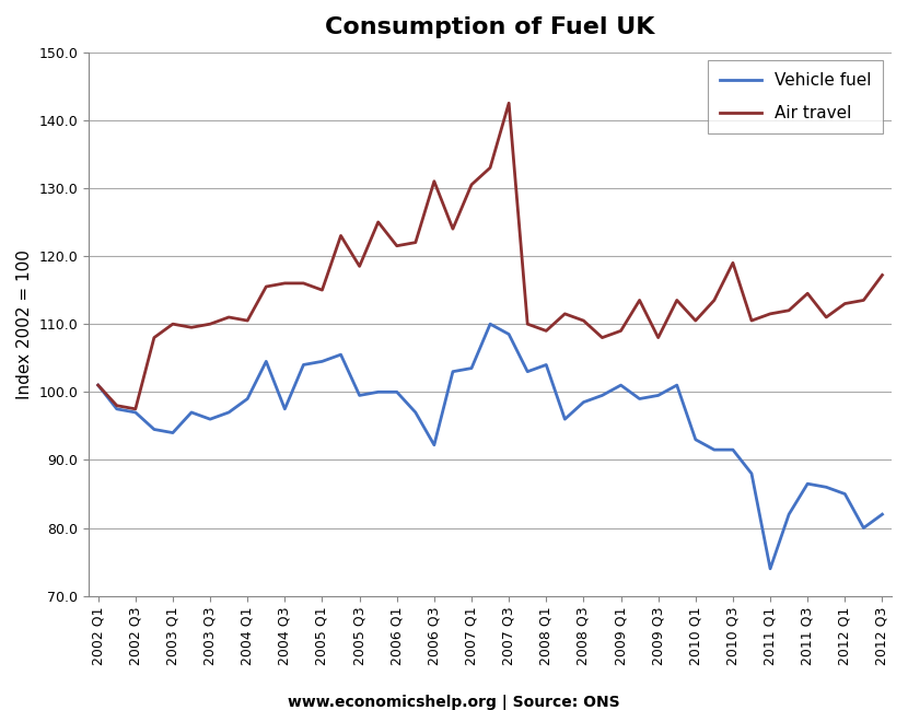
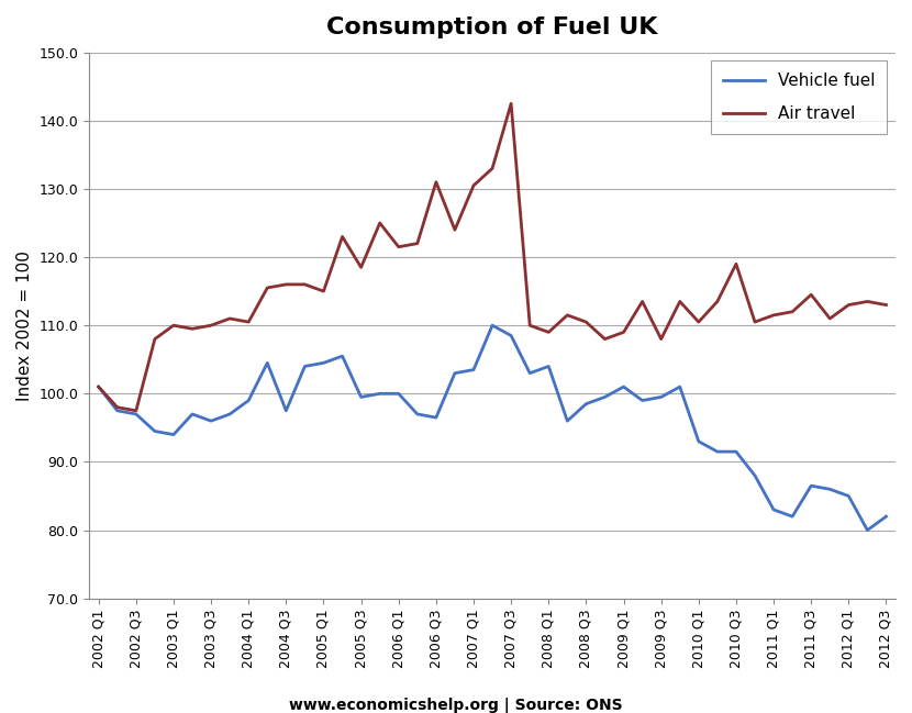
Vehicle fuel/2006 Q3: 92.2 -> 96.5
Vehicle fuel/2011 Q1: 74.0 -> 83.0
Air travel/2012 Q3: 117.2 -> 113.0
